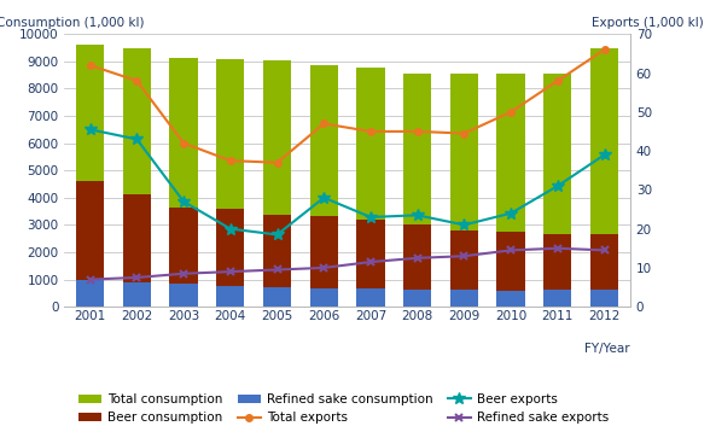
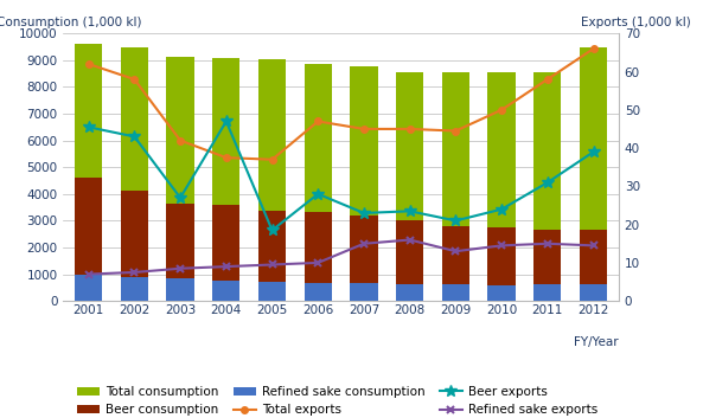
Beer exports/2004: 20.0 -> 47.0
Refined sake exports/2007: 11.5 -> 15.0
Refined sake exports/2008: 12.5 -> 16.0
